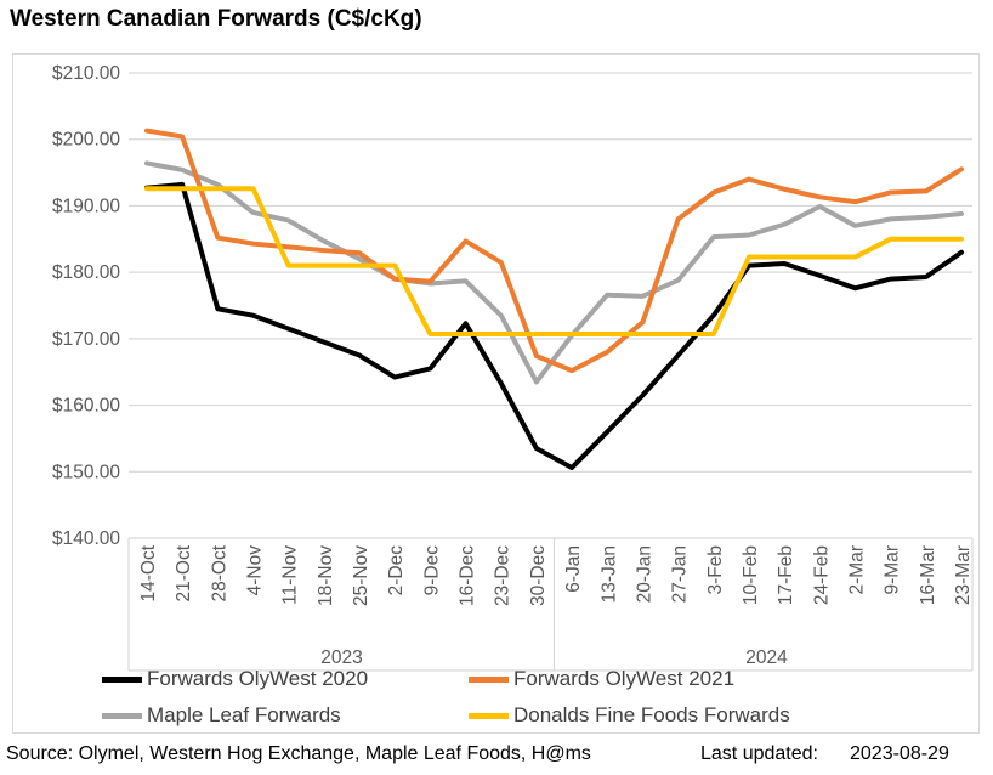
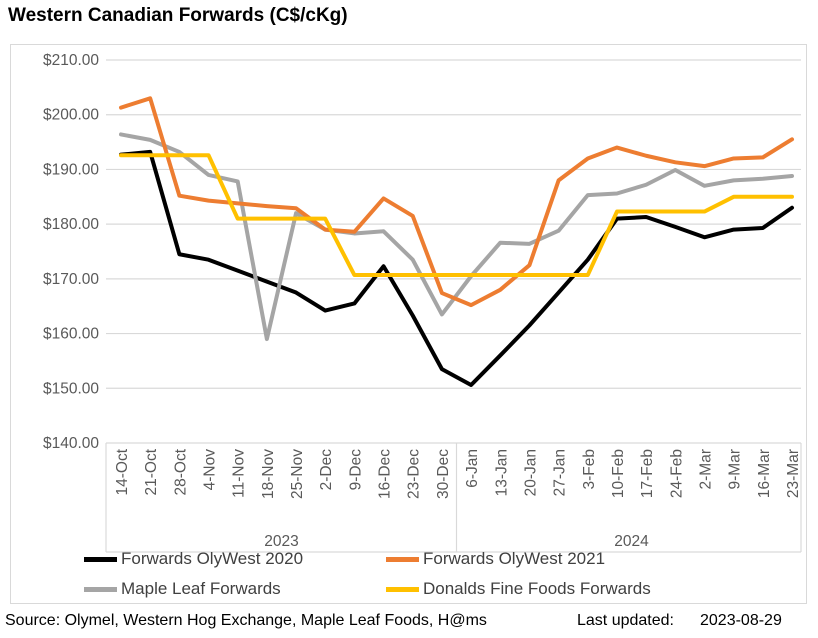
Forwards OlyWest 2021/21-Oct: $200 -> $203
Maple Leaf Forwards/18-Nov: $185 -> $159
